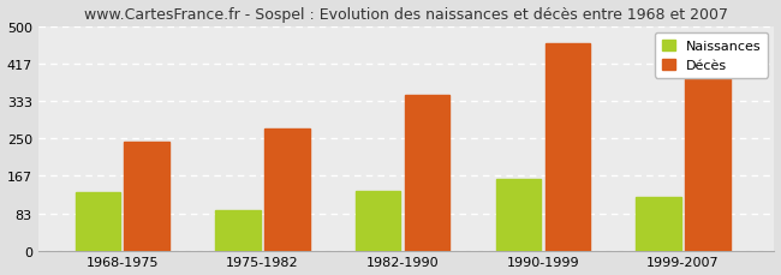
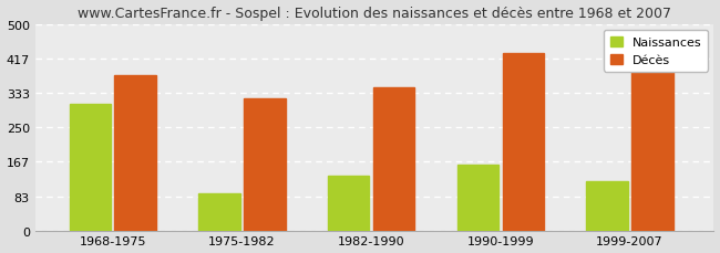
Naissances/1968-1975: 130 -> 305
Décès/1968-1975: 243 -> 375
Décès/1975-1982: 272 -> 320
Décès/1990-1999: 462 -> 430
